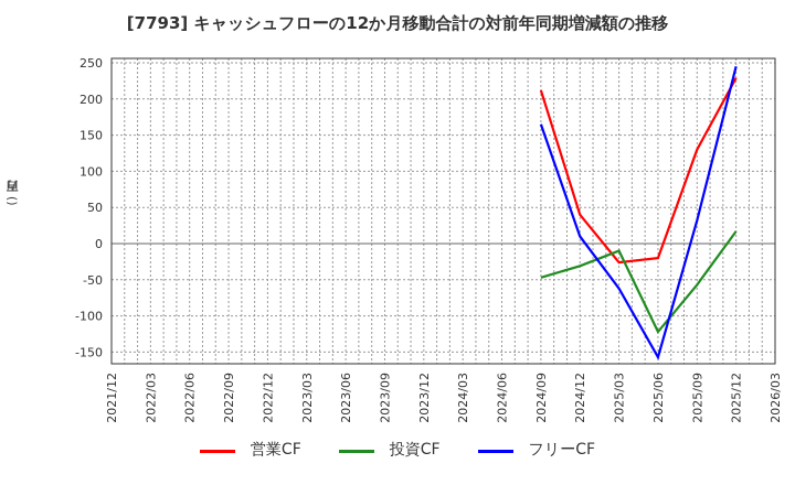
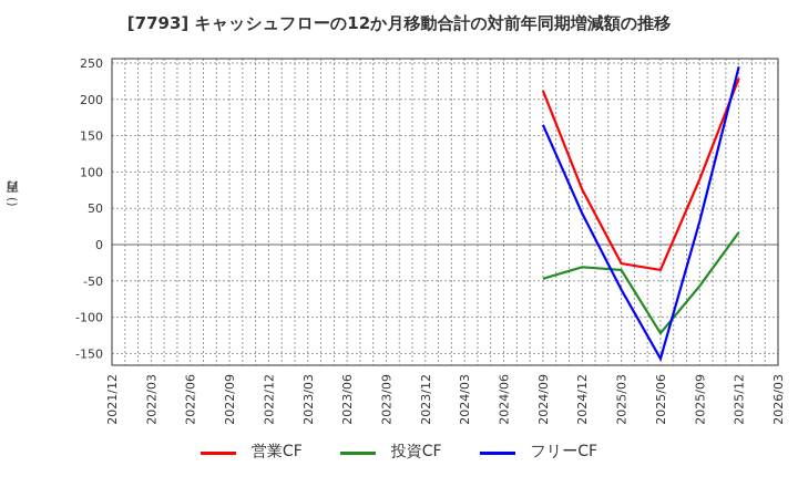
営業CF/2024/12: 40 -> 80
フリーCF/2024/12: 10 -> 40
投資CF/2025/03: -10 -> -40
営業CF/2025/06: -20 -> -40
営業CF/2025/09: 130 -> 90
